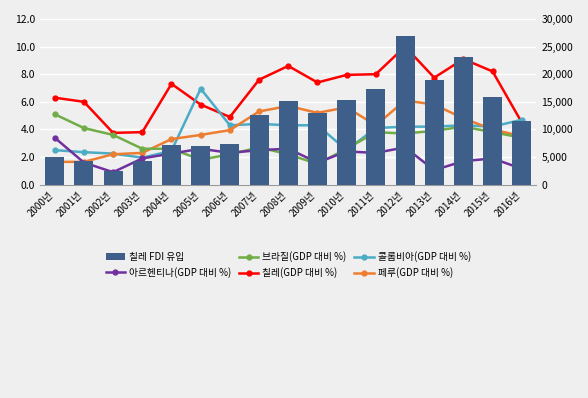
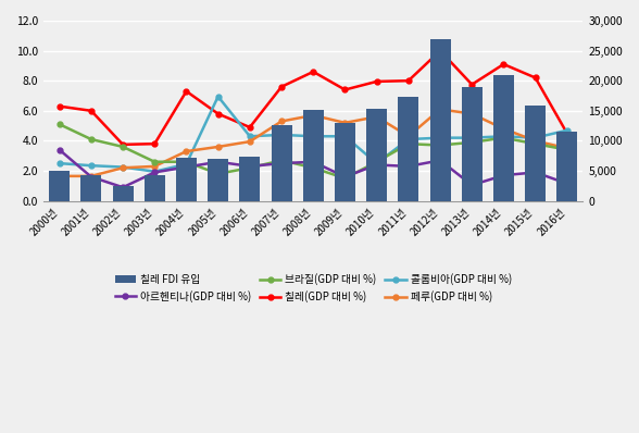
칠레 FDI 유입/2014년: 23,000 -> 21,000
